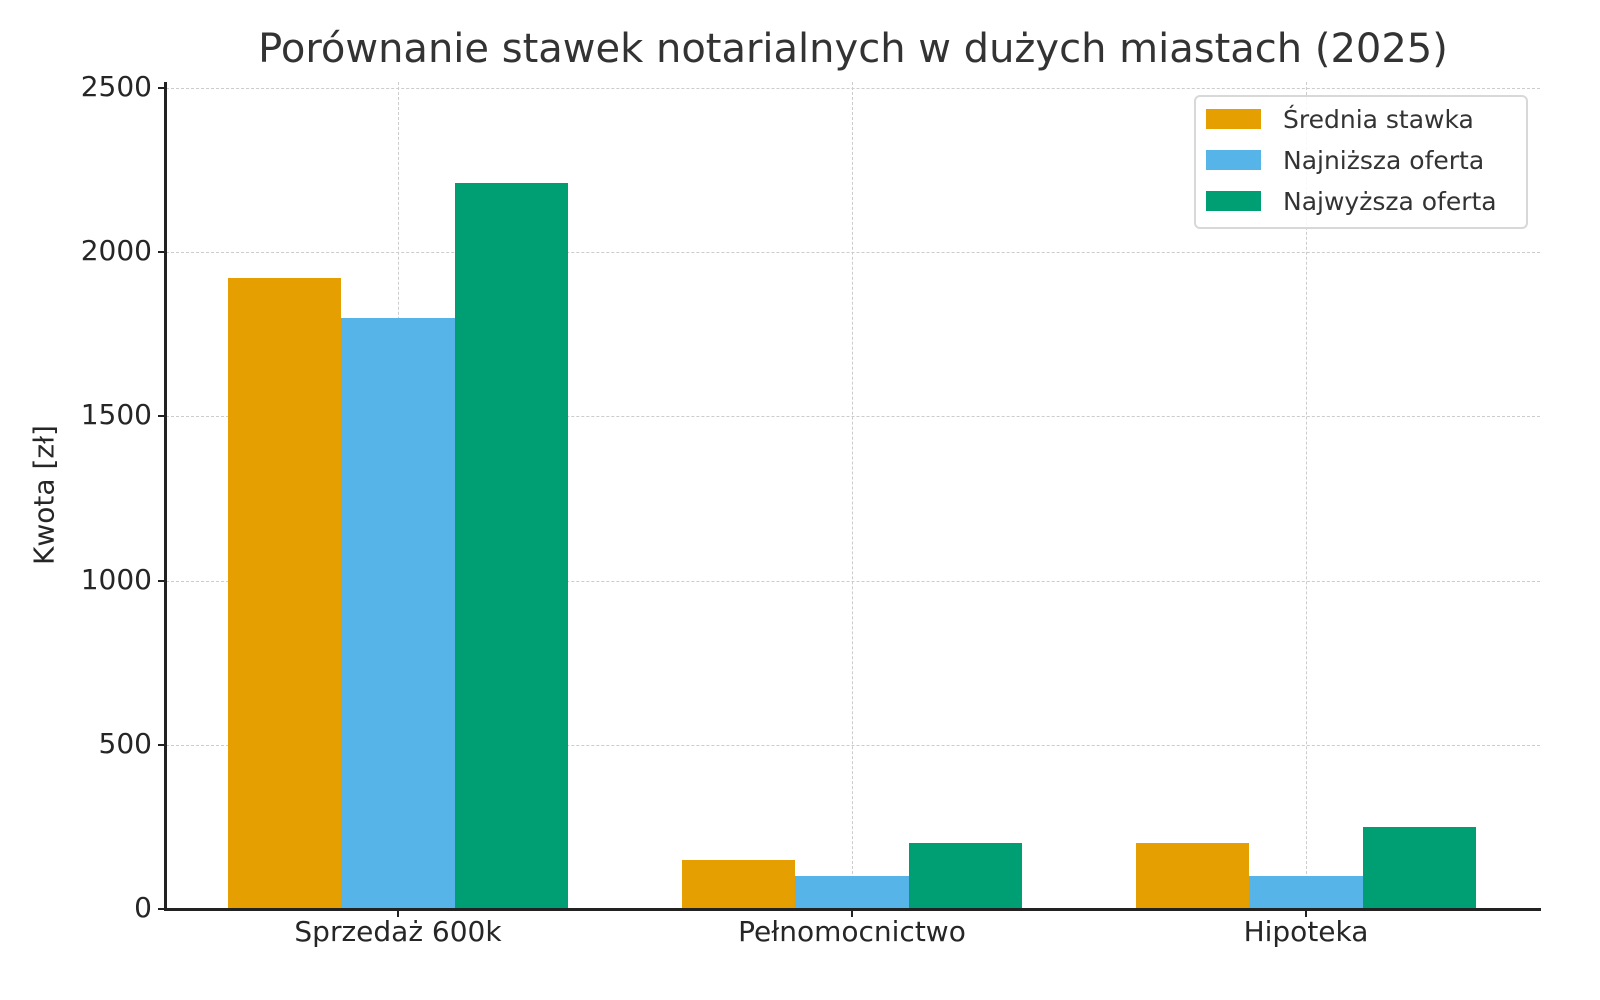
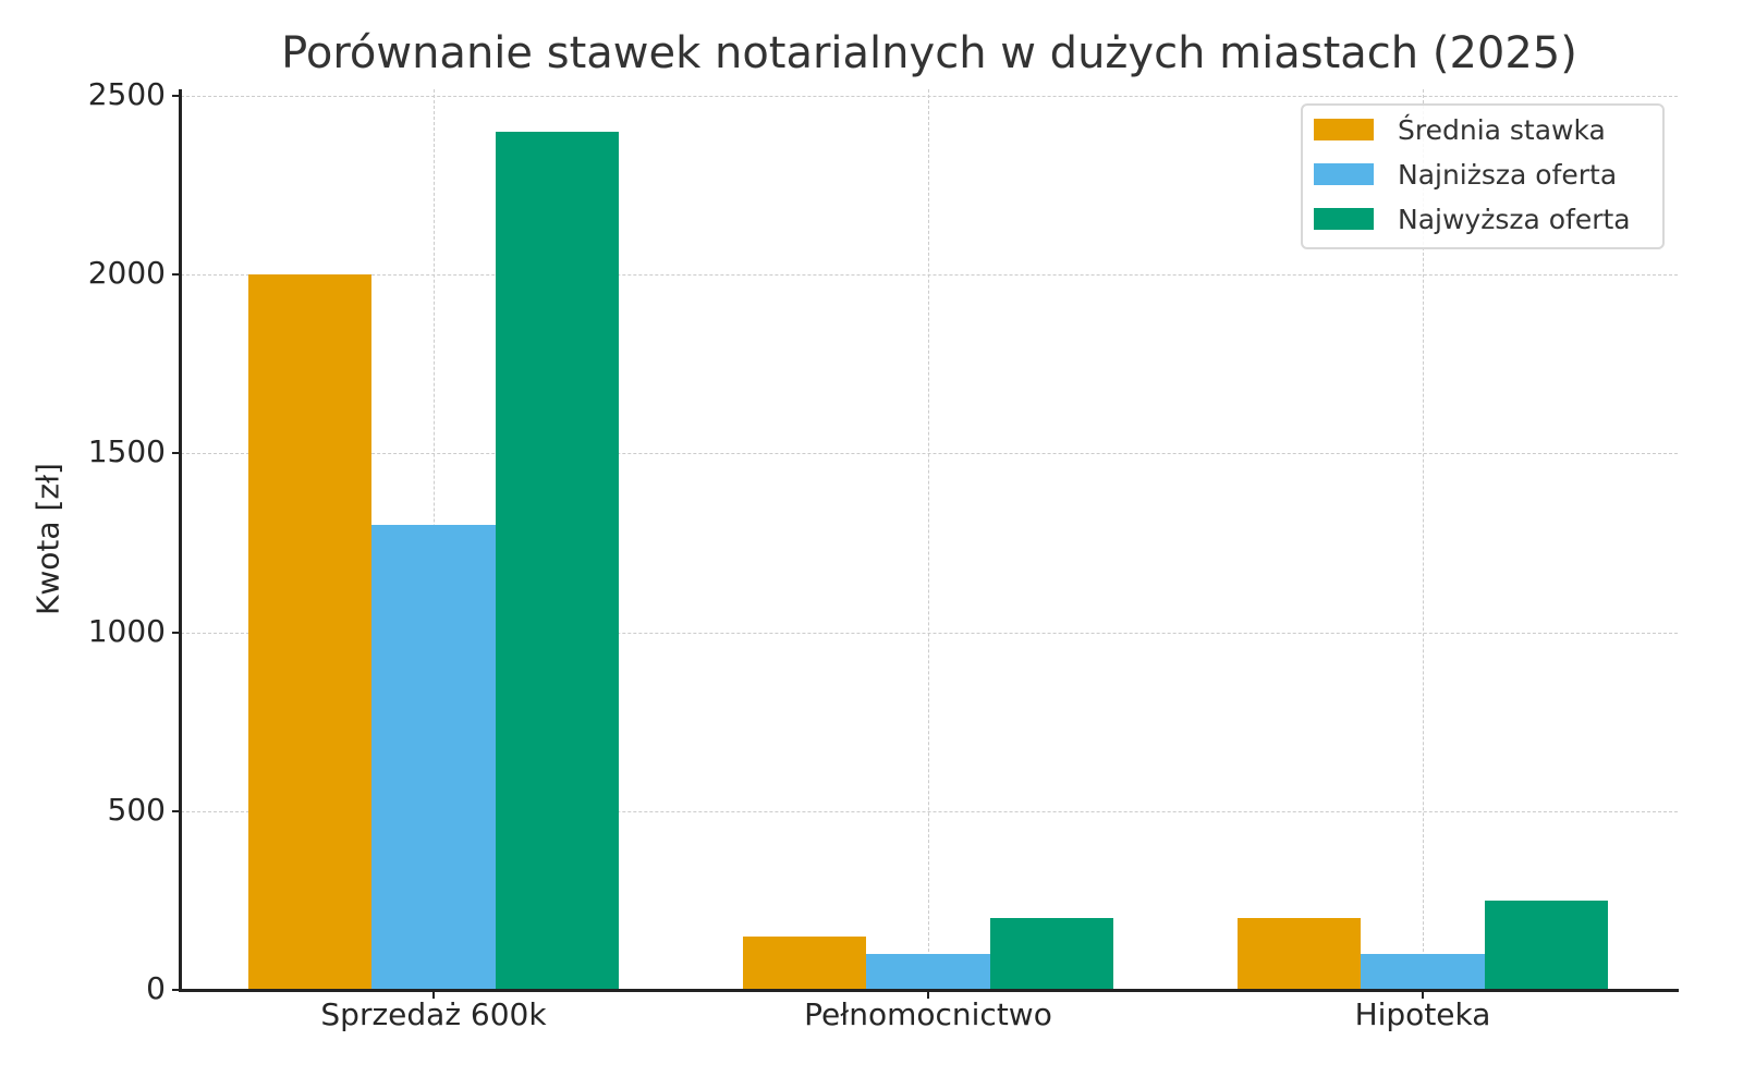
Średnia stawka/Sprzedaż 600k: 1920 -> 2000
Najniższa oferta/Sprzedaż 600k: 1800 -> 1300
Najwyższa oferta/Sprzedaż 600k: 2210 -> 2400
